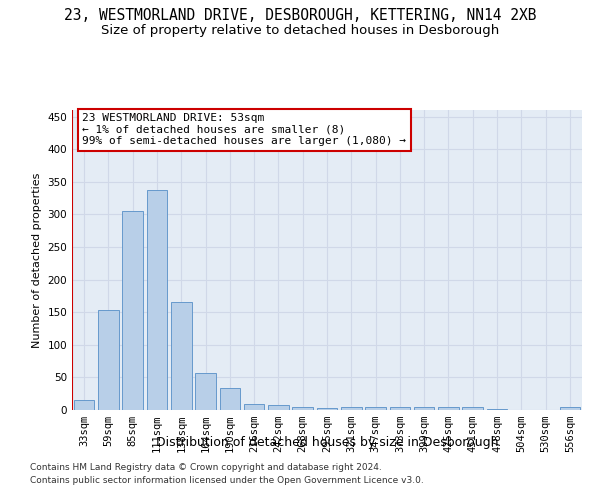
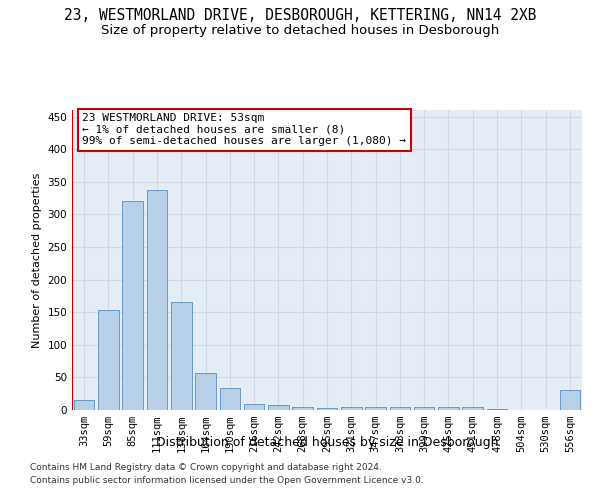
85sqm: 305 -> 320
556sqm: 4 -> 30
